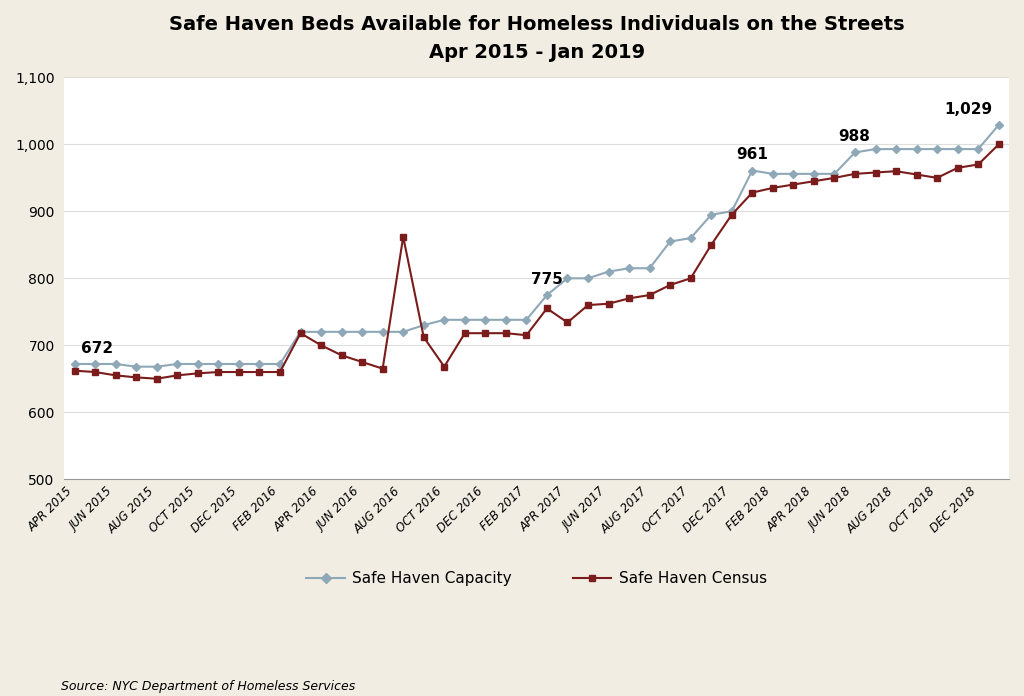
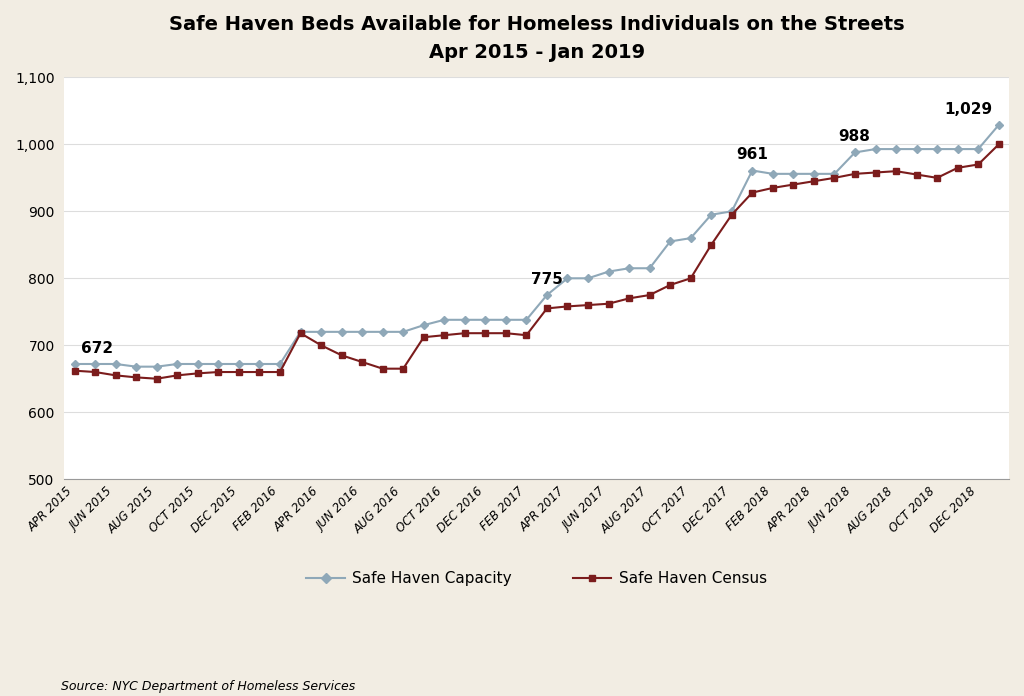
Safe Haven Census/AUG 2016: 862 -> 665
Safe Haven Census/OCT 2016: 668 -> 715
Safe Haven Census/APR 2017: 734 -> 758
